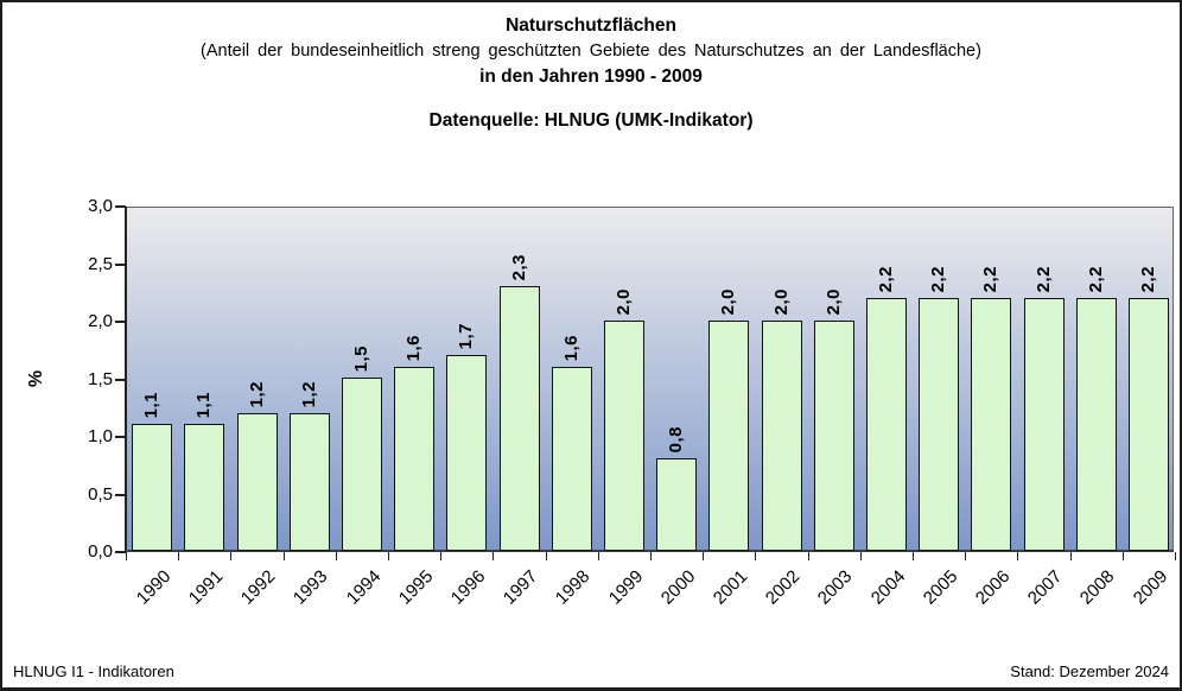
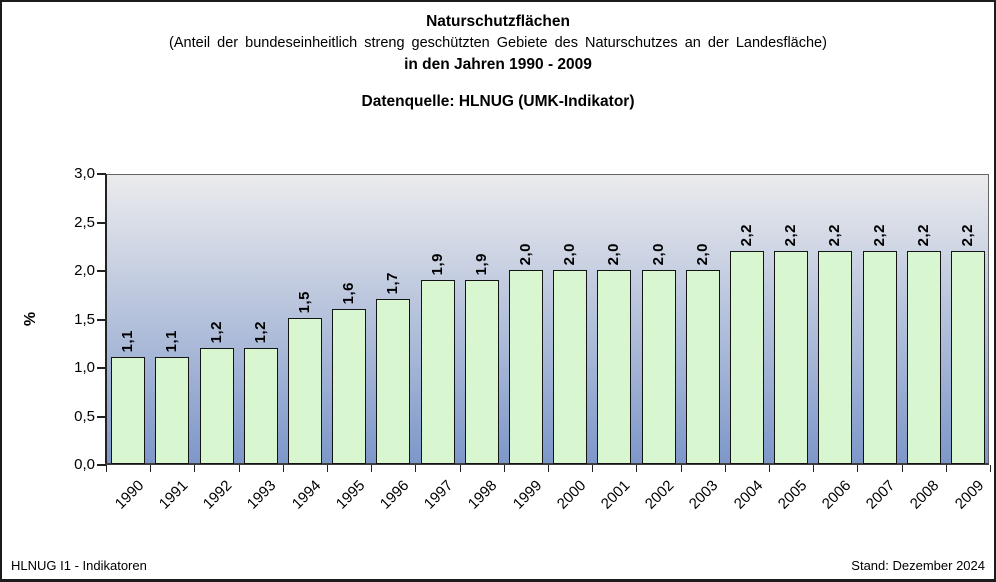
1997: 2,3 -> 1,9
1998: 1,6 -> 1,9
2000: 0,8 -> 2,0
